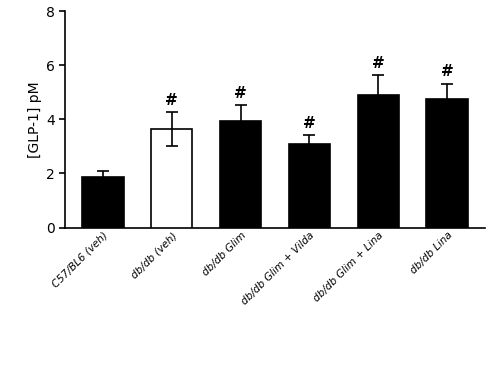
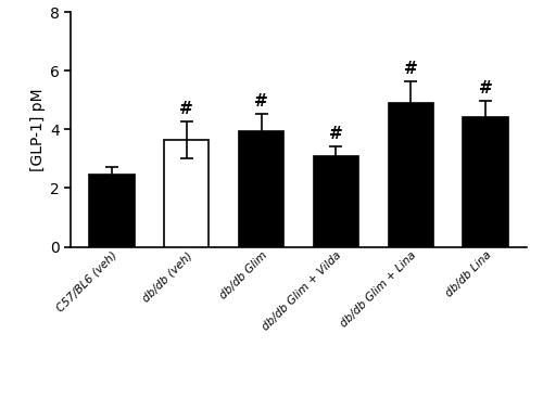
C57/BL6 (veh): 1.85 -> 2.45
db/db Lina: 4.75 -> 4.40
